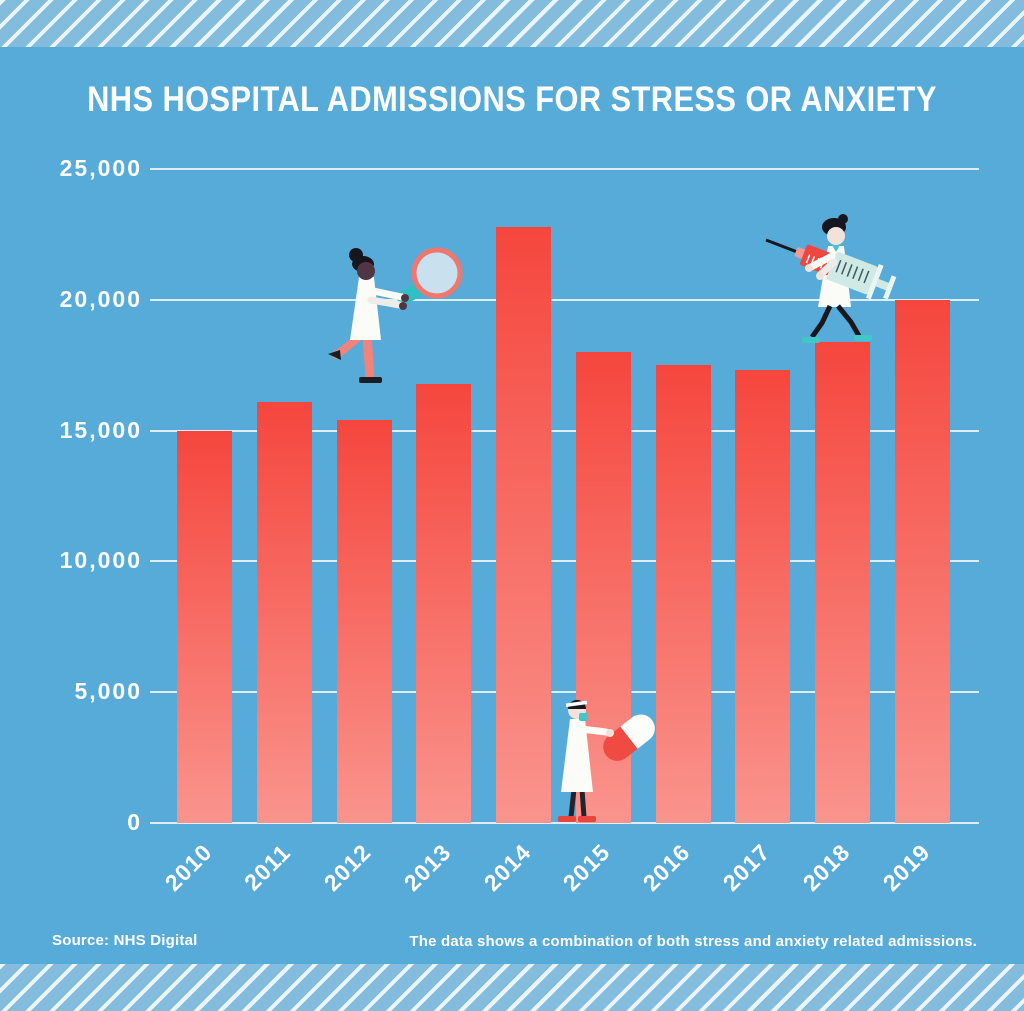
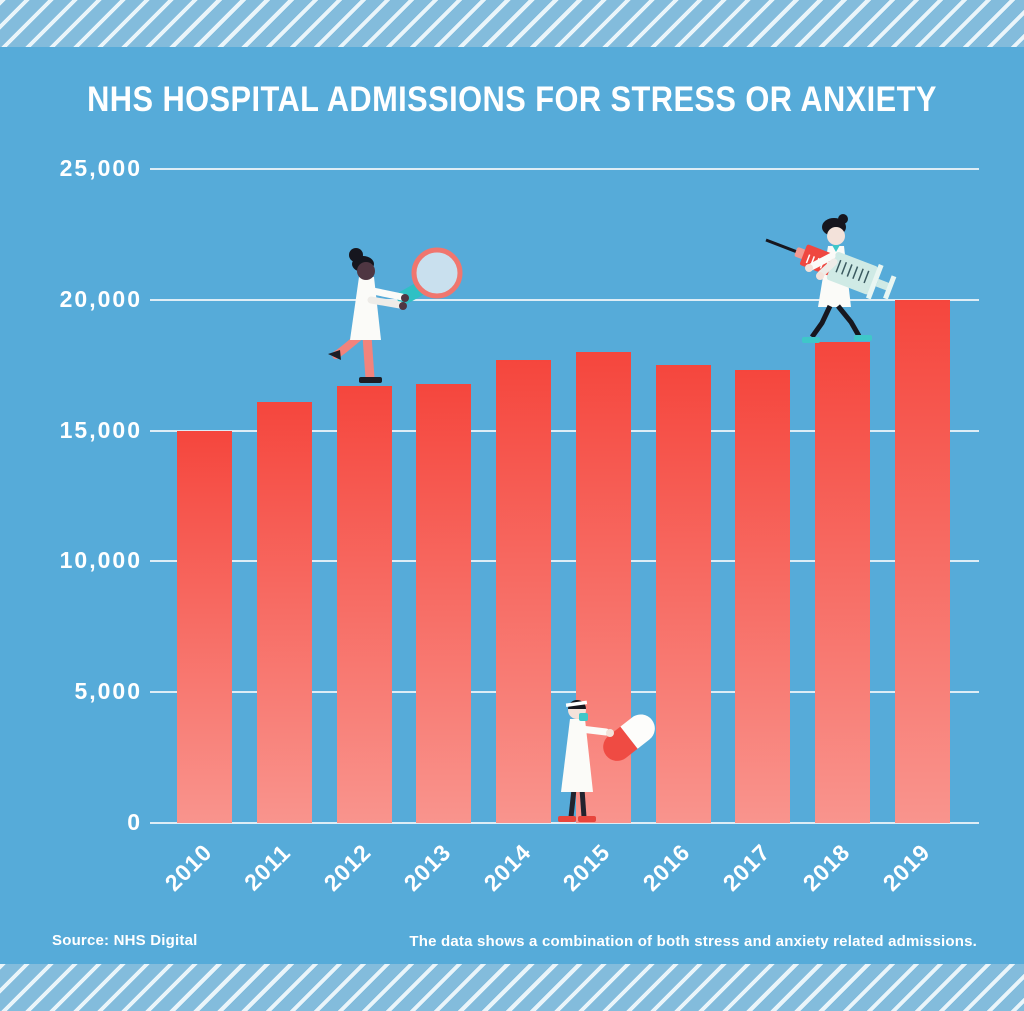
2012: 15400 -> 16700
2014: 22800 -> 17700
